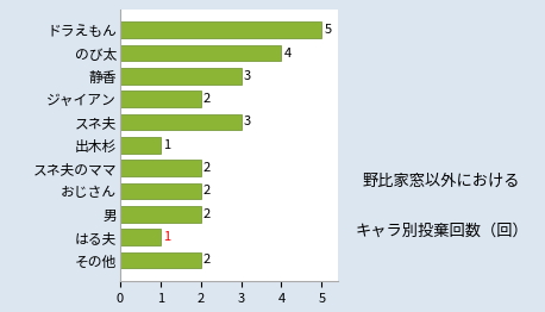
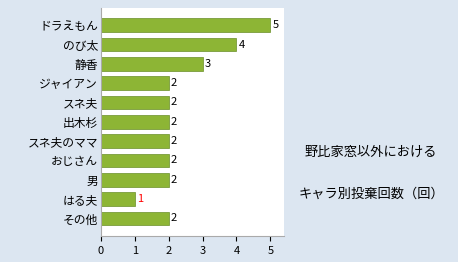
スネ夫: 3 -> 2
出木杉: 1 -> 2
